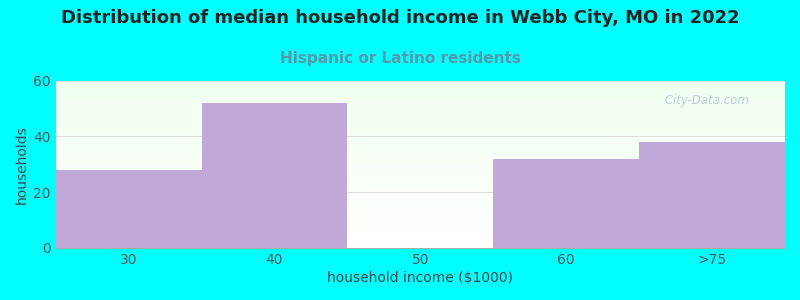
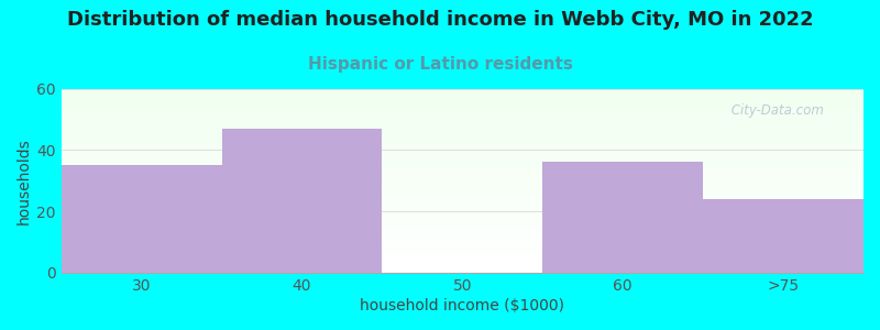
30: 28 -> 35
40: 52 -> 47
60: 32 -> 36
>75: 38 -> 24
